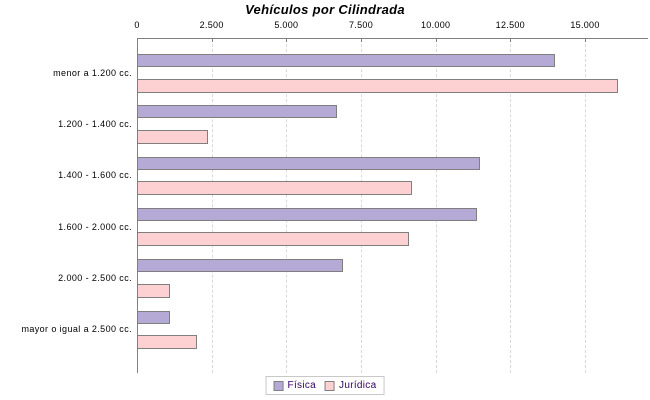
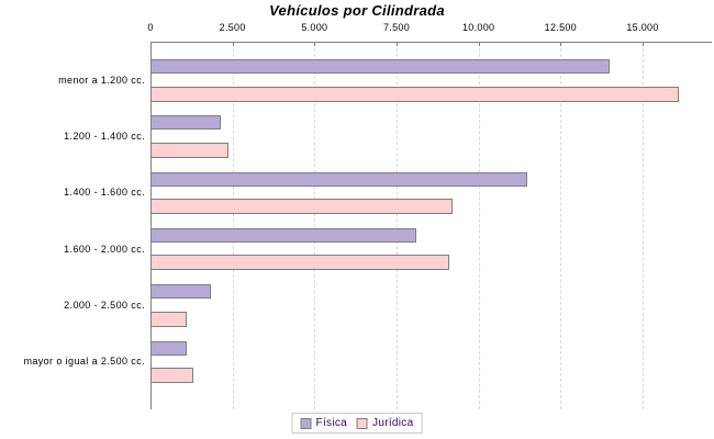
Física/1.200 - 1.400 cc.: 6700 -> 2200
Física/1.600 - 2.000 cc.: 11400 -> 8100
Física/2.000 - 2.500 cc.: 6900 -> 1800
Jurídica/mayor o igual a 2.500 cc.: 2000 -> 1300
